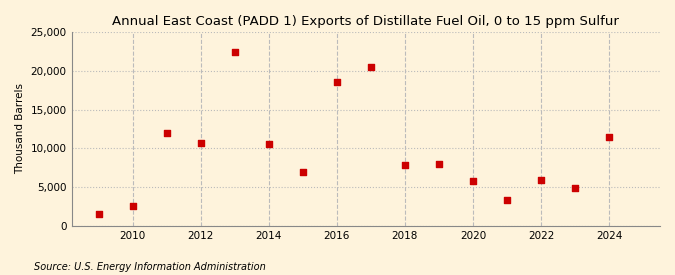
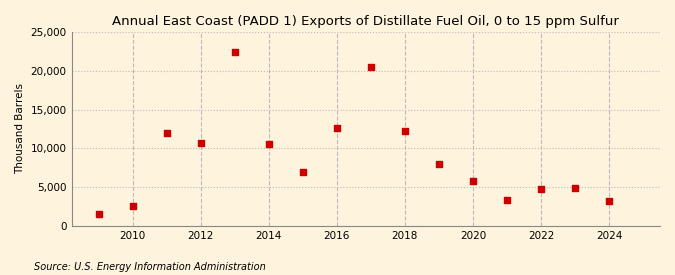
2016: 18,500 -> 12,600
2018: 7,800 -> 12,200
2022: 5,900 -> 4,800
2024: 11,500 -> 3,200
